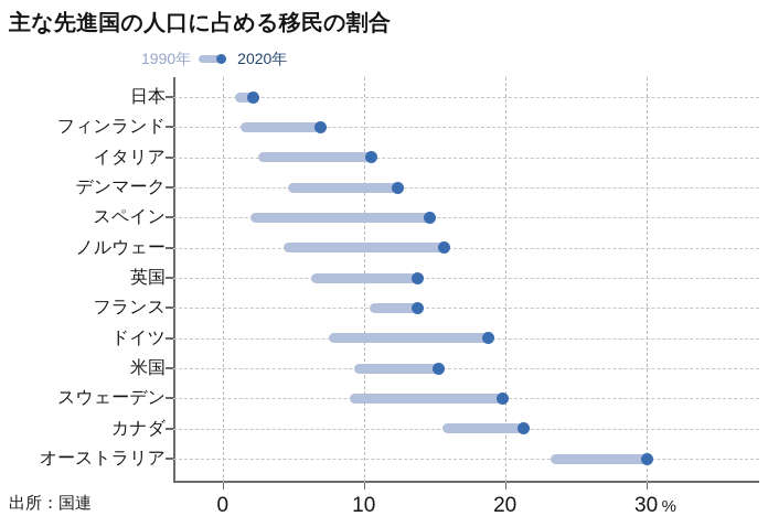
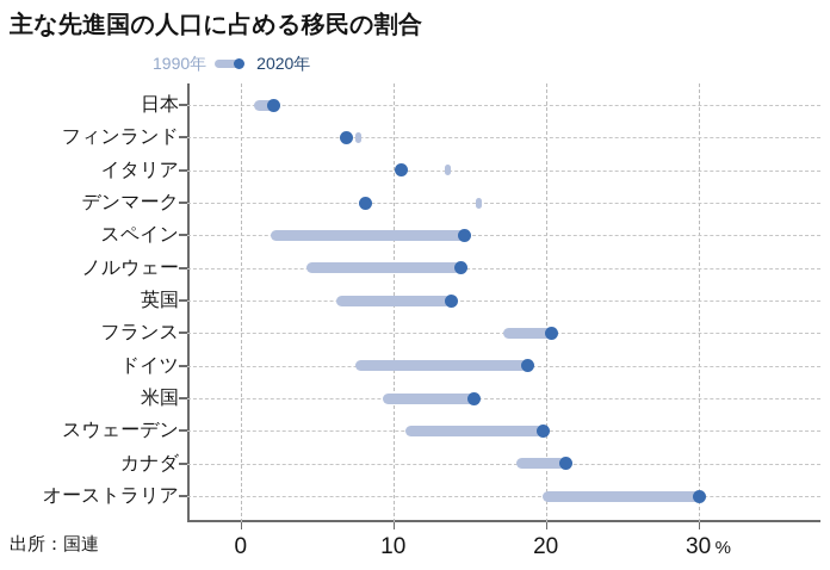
1990年/フィンランド: 1.3 -> 7.5
1990年/イタリア: 2.5 -> 13.4
1990年/デンマーク: 4.6 -> 15.4
2020年/デンマーク: 12.4 -> 8.2
2020年/ノルウェー: 15.7 -> 14.4
1990年/フランス: 10.4 -> 17.2
2020年/フランス: 13.8 -> 20.4
1990年/スウェーデン: 9.0 -> 10.8
1990年/カナダ: 15.6 -> 18.1
1990年/オーストラリア: 23.2 -> 19.8
